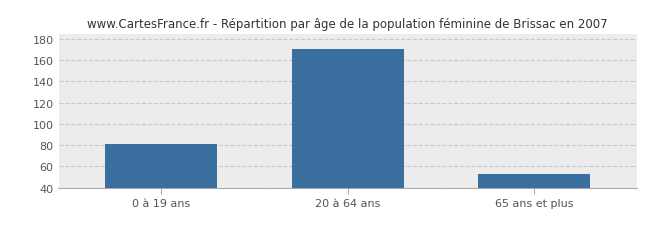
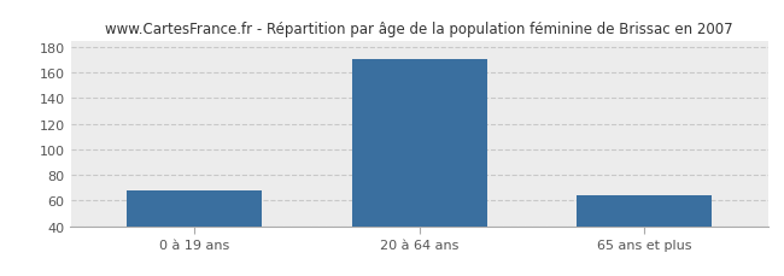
0 à 19 ans: 81 -> 68
65 ans et plus: 53 -> 64
